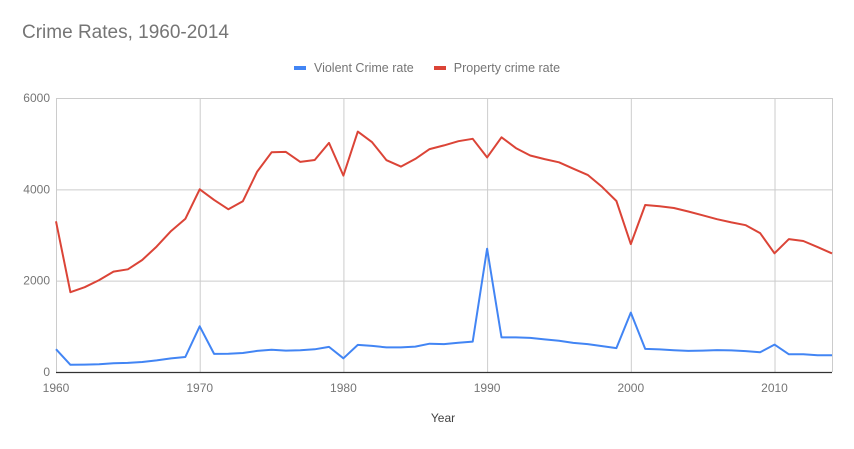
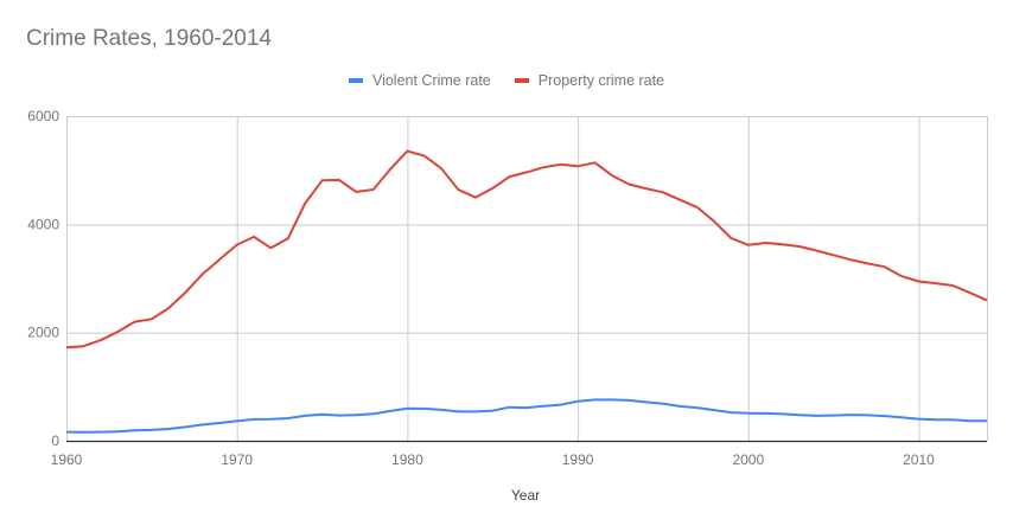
Violent Crime rate/1960: 500 -> 200
Property crime rate/1960: 3300 -> 1700
Violent Crime rate/1970: 1000 -> 400
Property crime rate/1970: 4000 -> 3600
Violent Crime rate/1980: 300 -> 600
Property crime rate/1980: 4300 -> 5400
Violent Crime rate/1990: 2700 -> 700
Property crime rate/1990: 4700 -> 5100
Violent Crime rate/2000: 1300 -> 500
Property crime rate/2000: 2800 -> 3600
Violent Crime rate/2010: 600 -> 400
Property crime rate/2010: 2600 -> 2900
